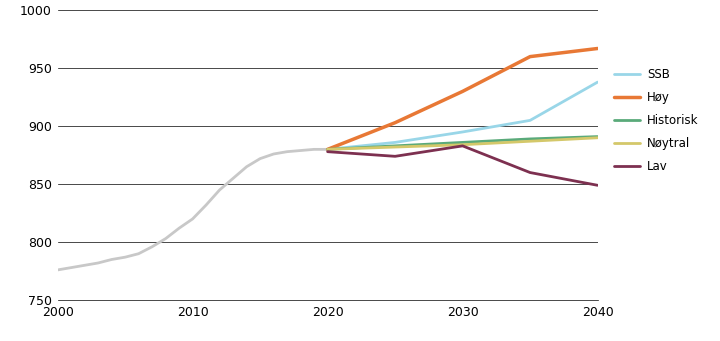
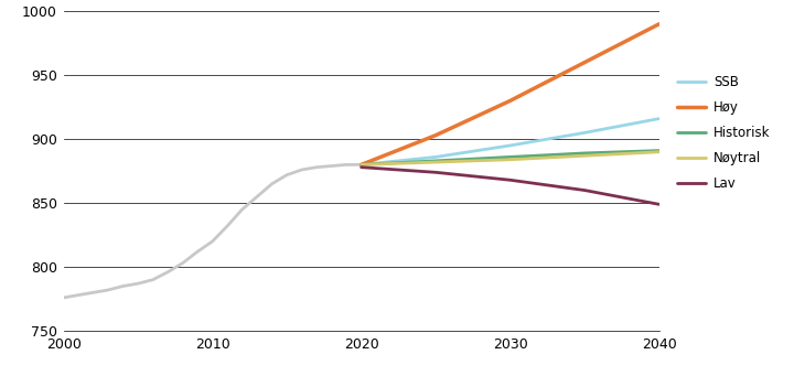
Lav/2030: 883 -> 868
SSB/2040: 938 -> 916
Høy/2040: 967 -> 990
